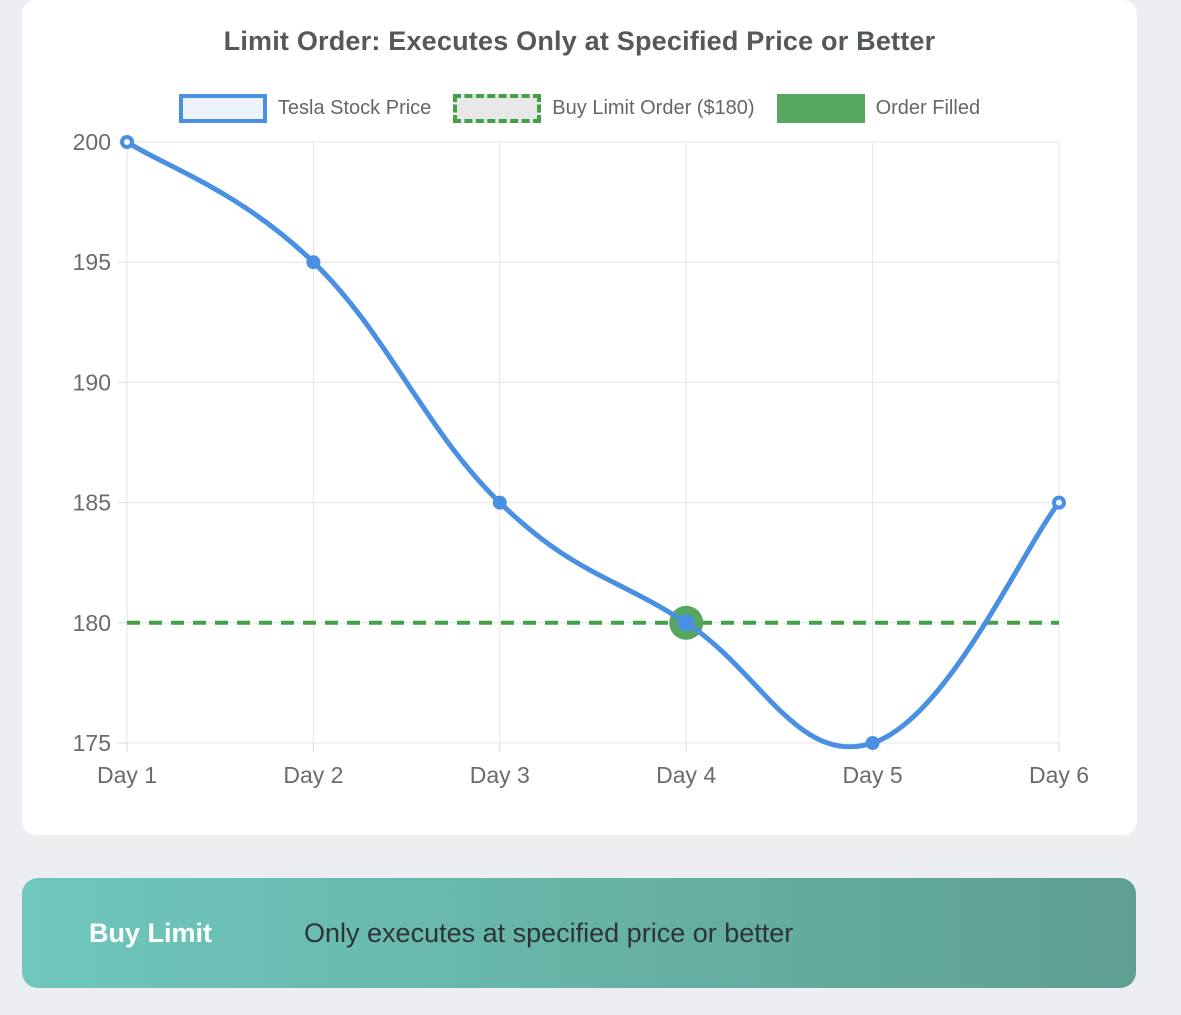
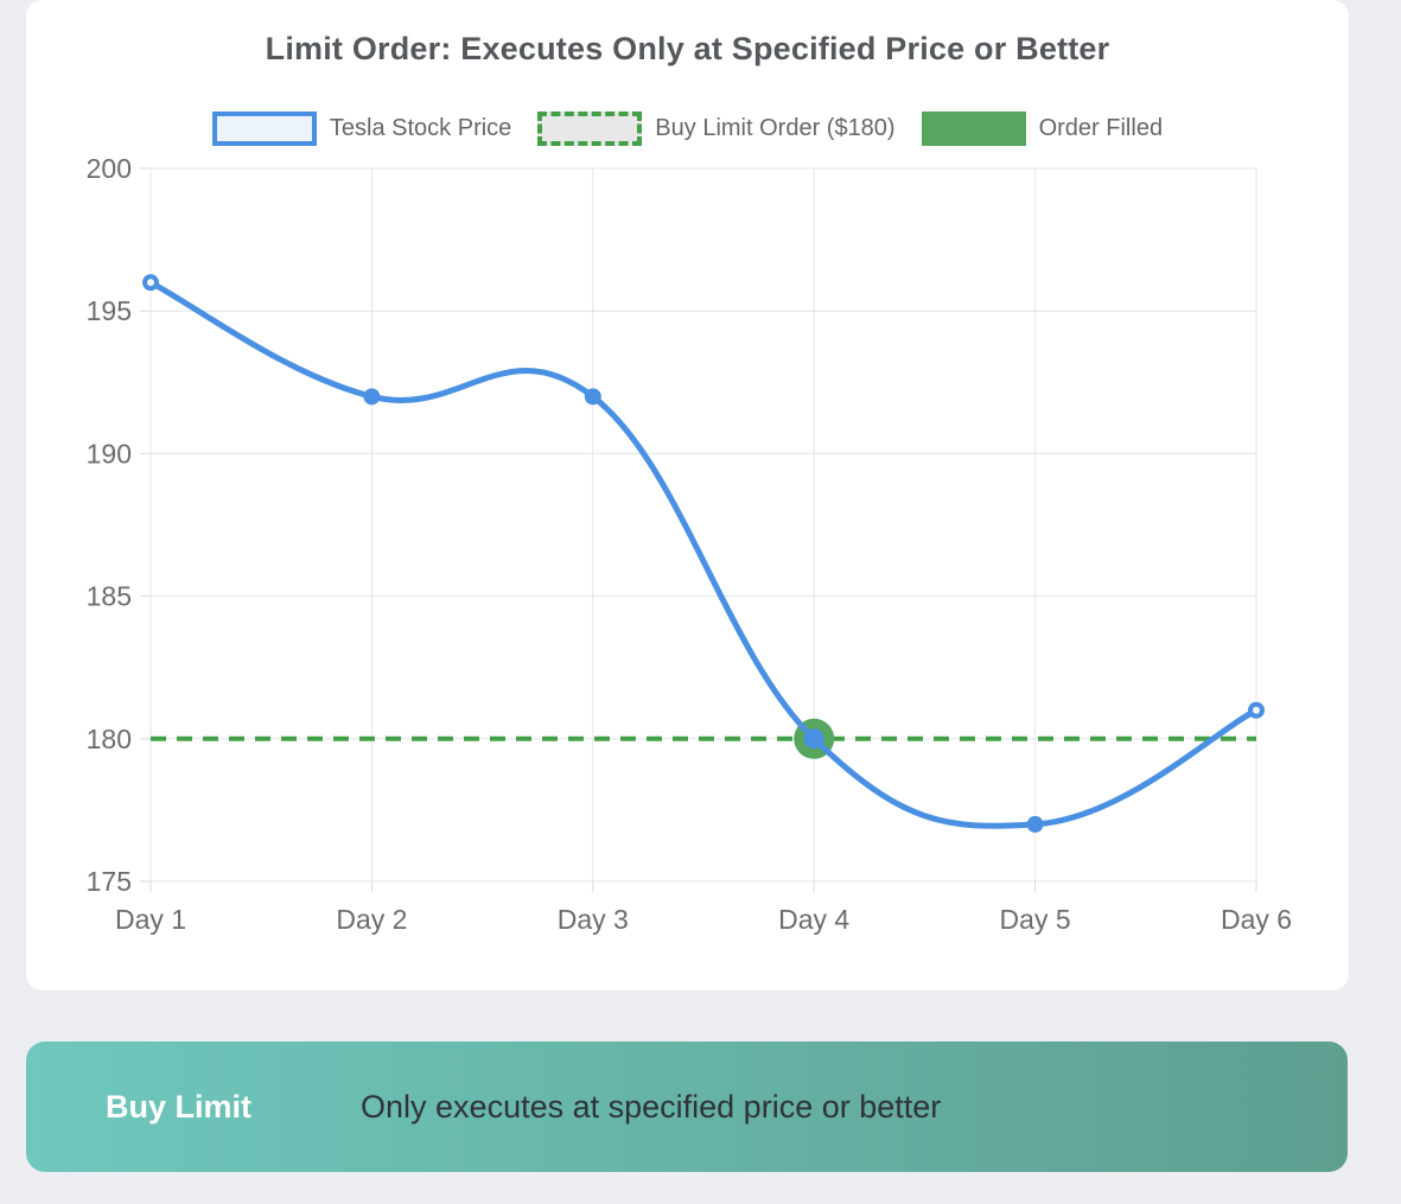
Day 1: 200 -> 196
Day 2: 195 -> 192
Day 3: 185 -> 192
Day 5: 175 -> 177
Day 6: 185 -> 181
